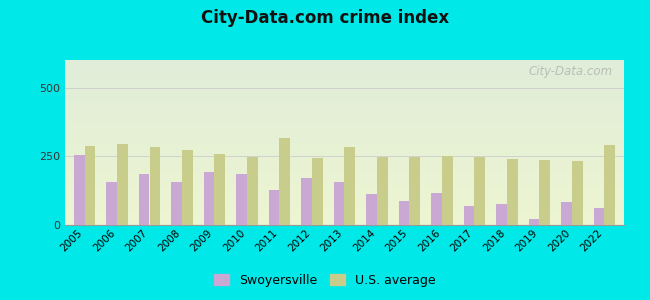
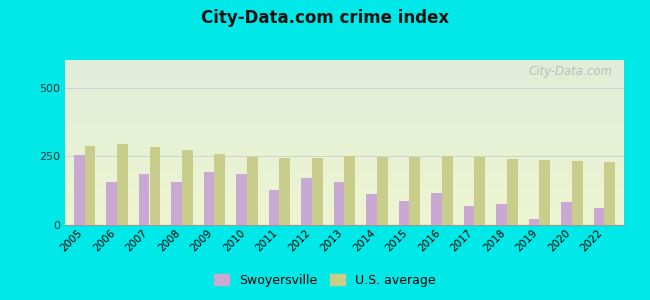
U.S. average/2011: 315 -> 243
U.S. average/2013: 285 -> 252
U.S. average/2022: 290 -> 228
